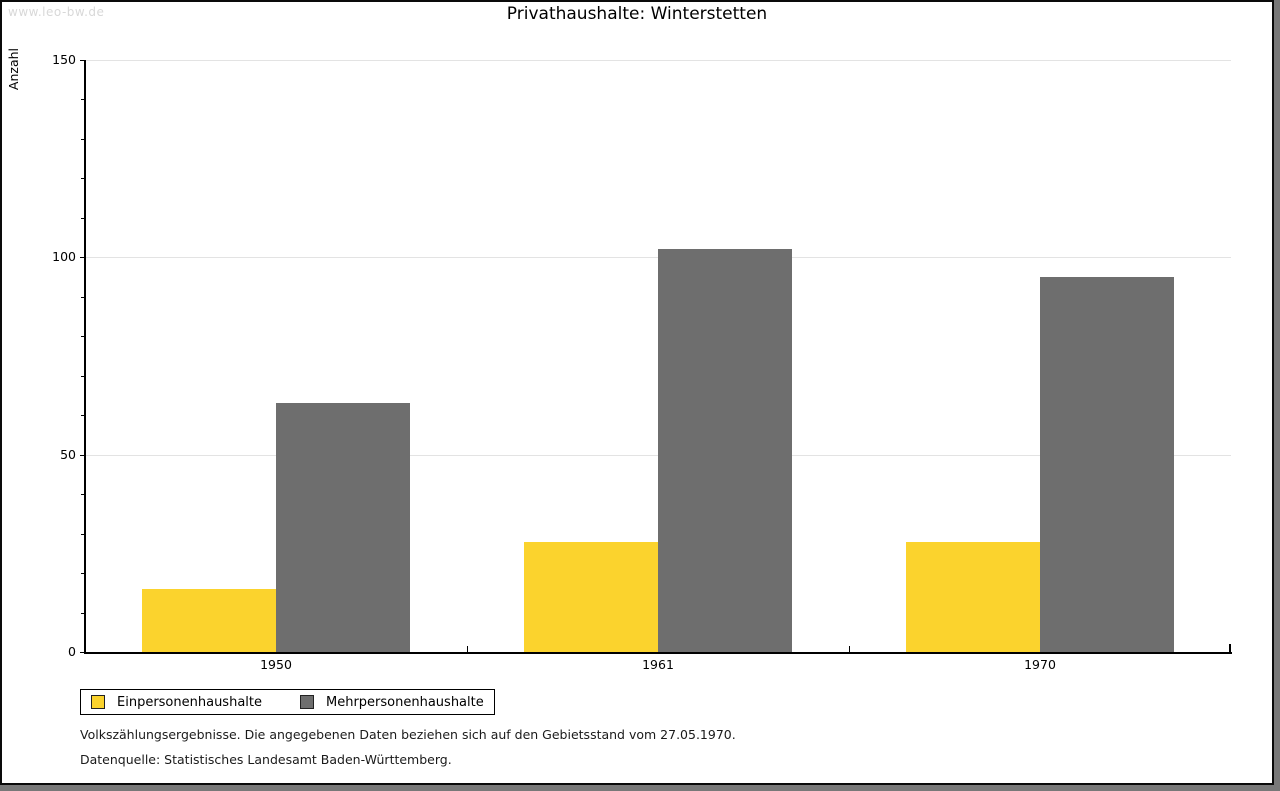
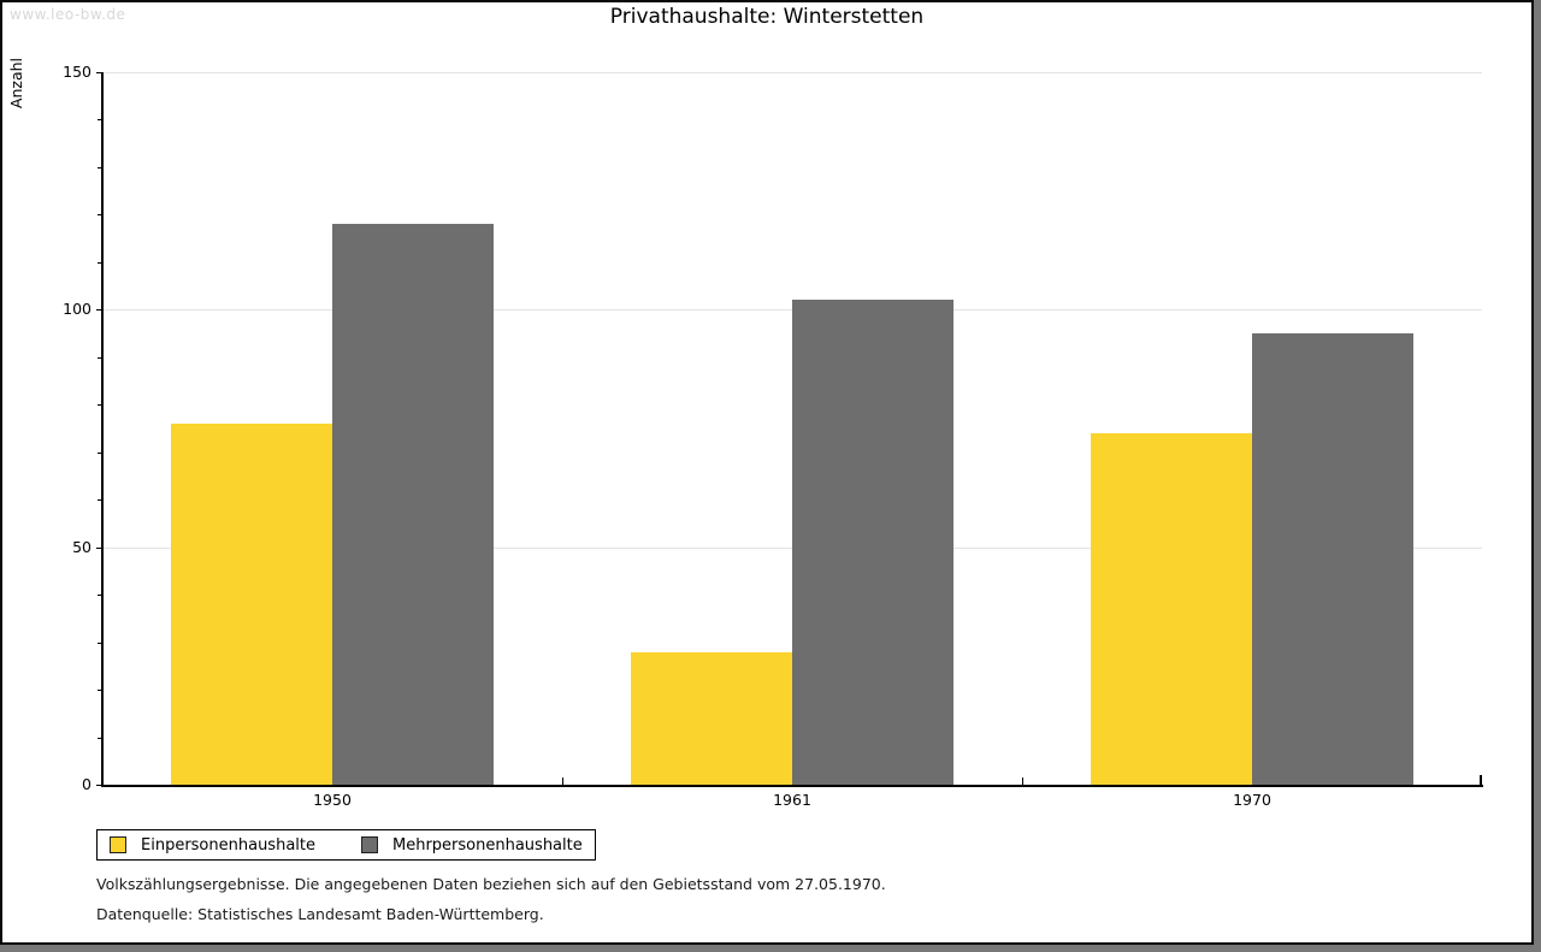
Einpersonenhaushalte/1950: 16 -> 76
Mehrpersonenhaushalte/1950: 63 -> 118
Einpersonenhaushalte/1970: 28 -> 74
